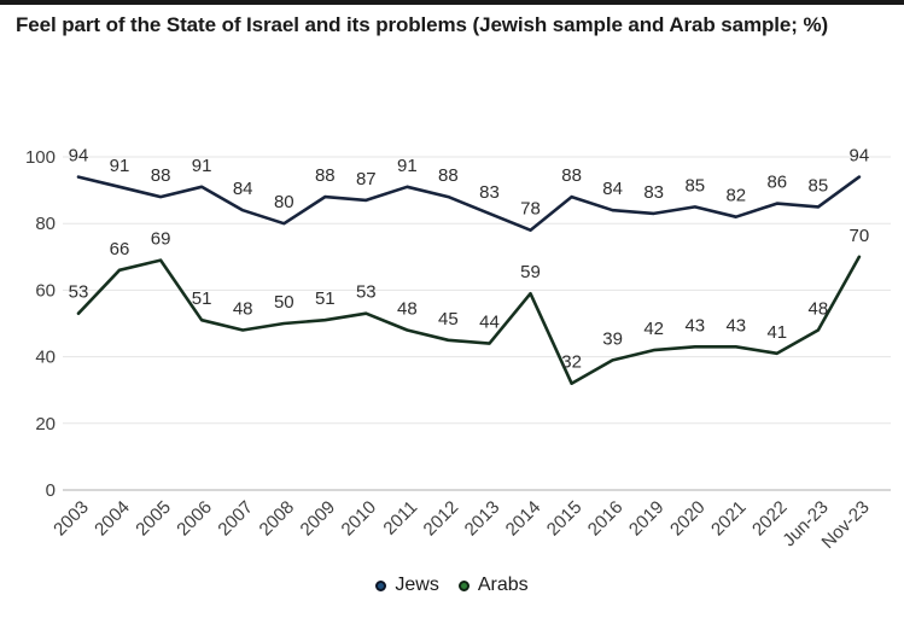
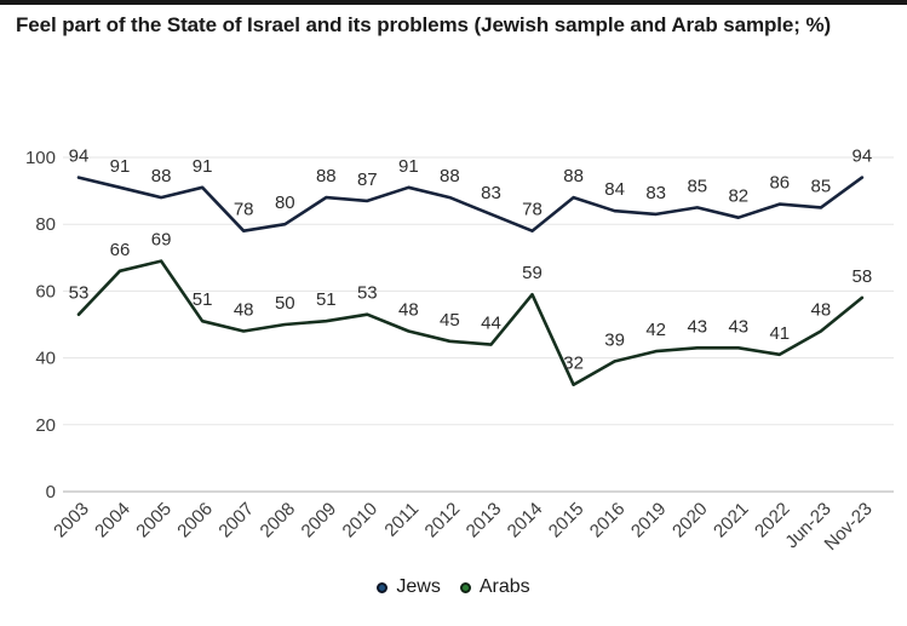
Jews/2007: 84 -> 78
Arabs/Nov-23: 70 -> 58
